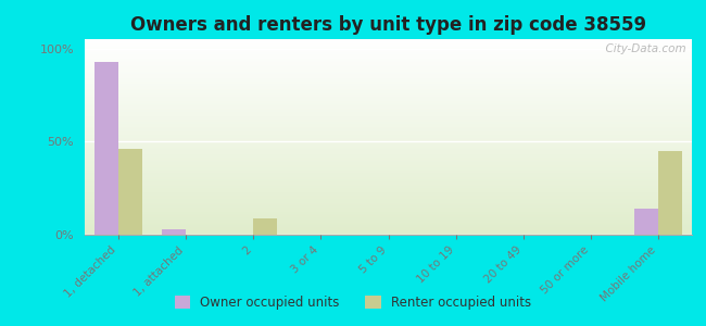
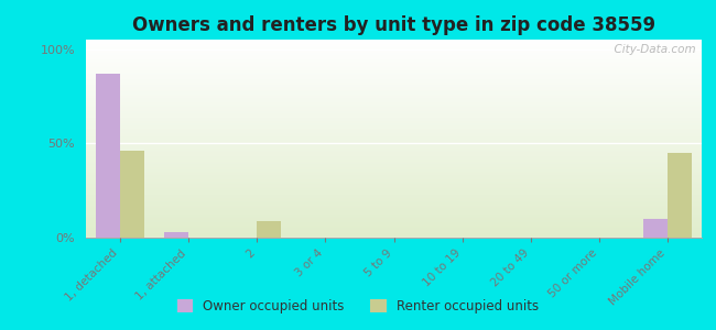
Owner occupied units/1, detached: 93% -> 87%
Owner occupied units/Mobile home: 14% -> 10%
